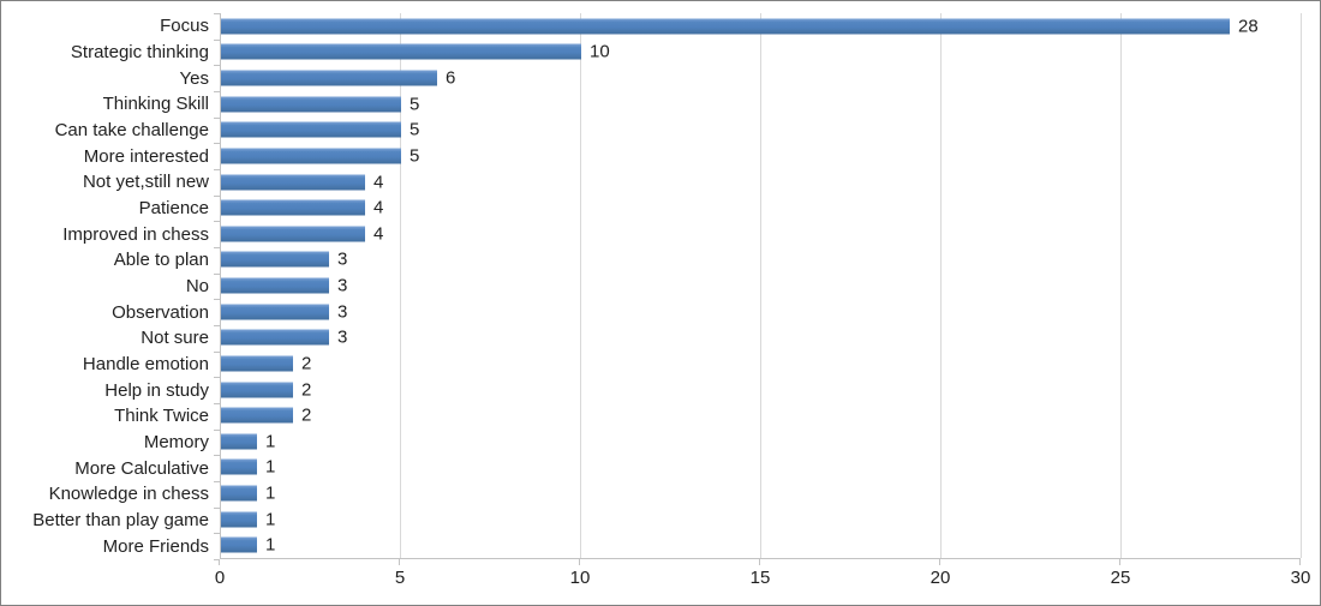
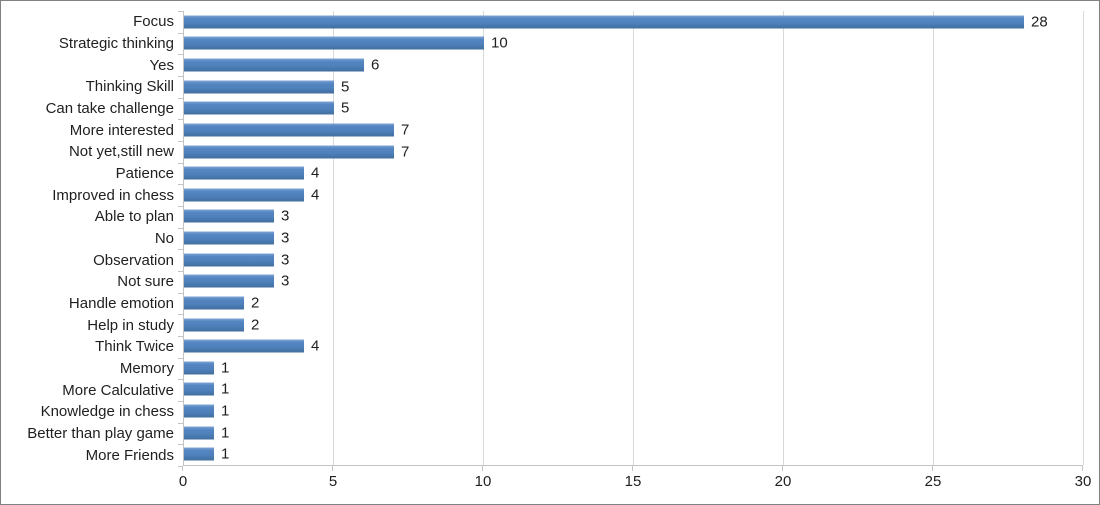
More interested: 5 -> 7
Not yet,still new: 4 -> 7
Think Twice: 2 -> 4
